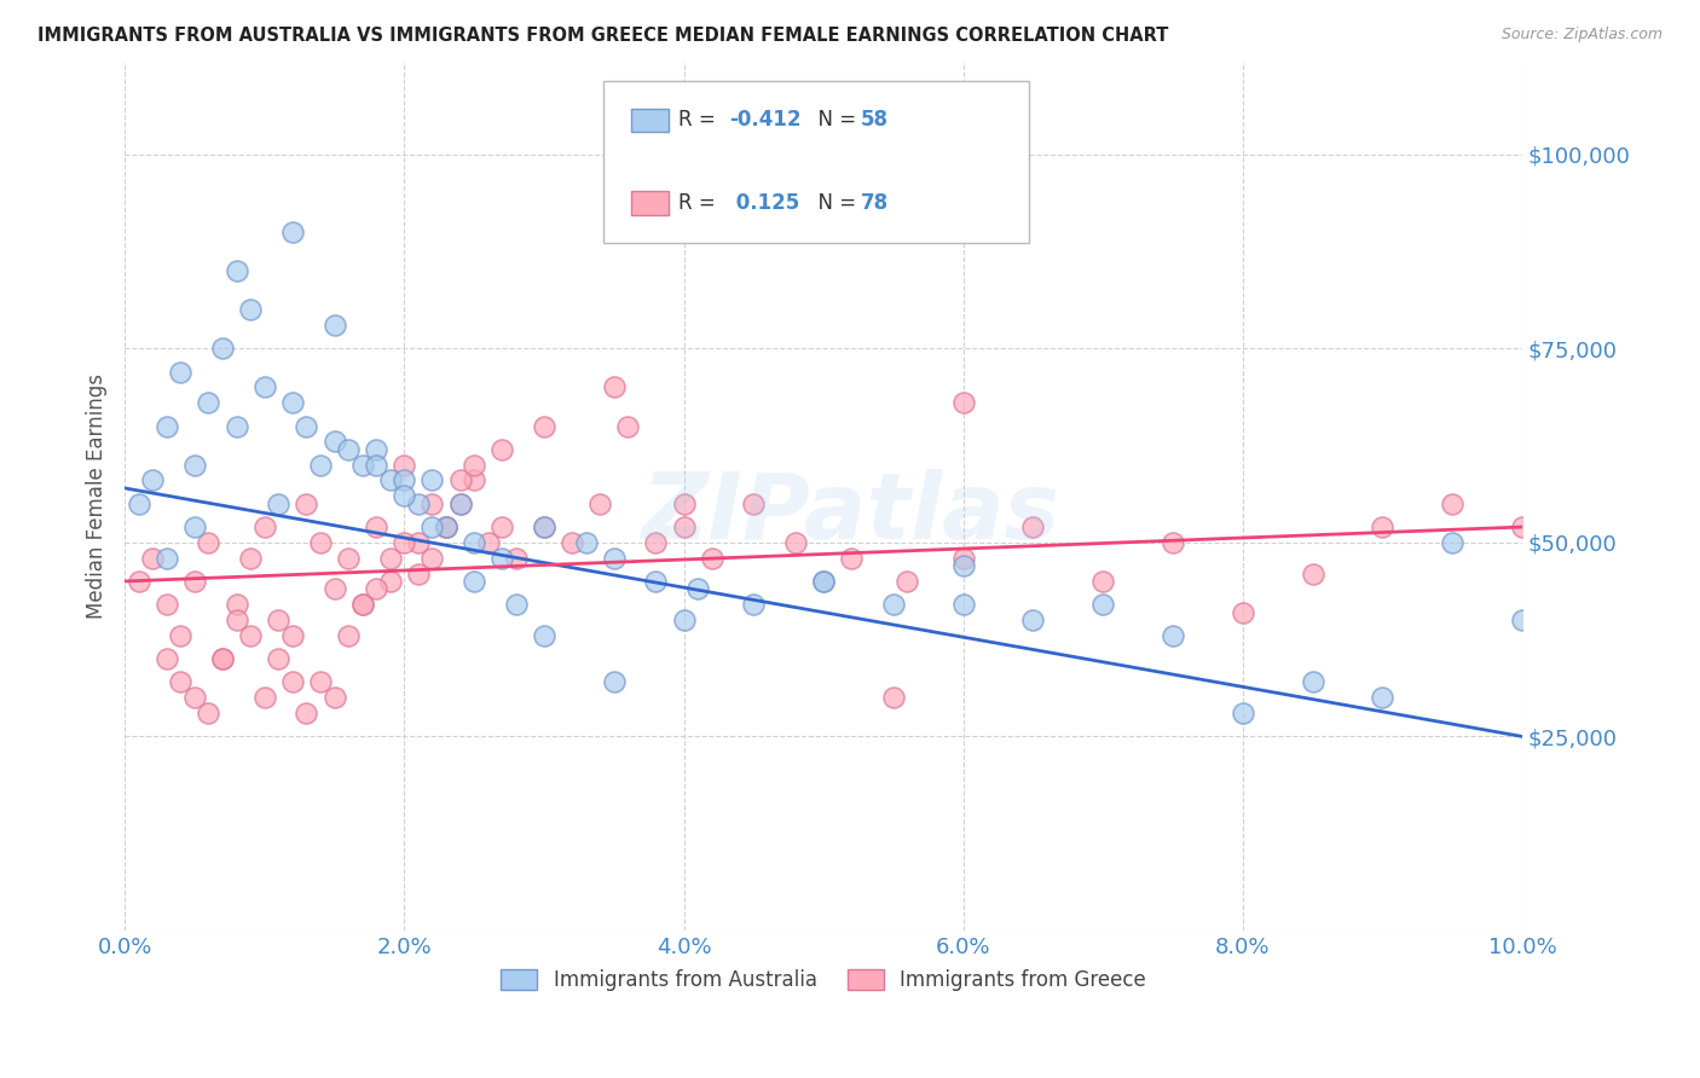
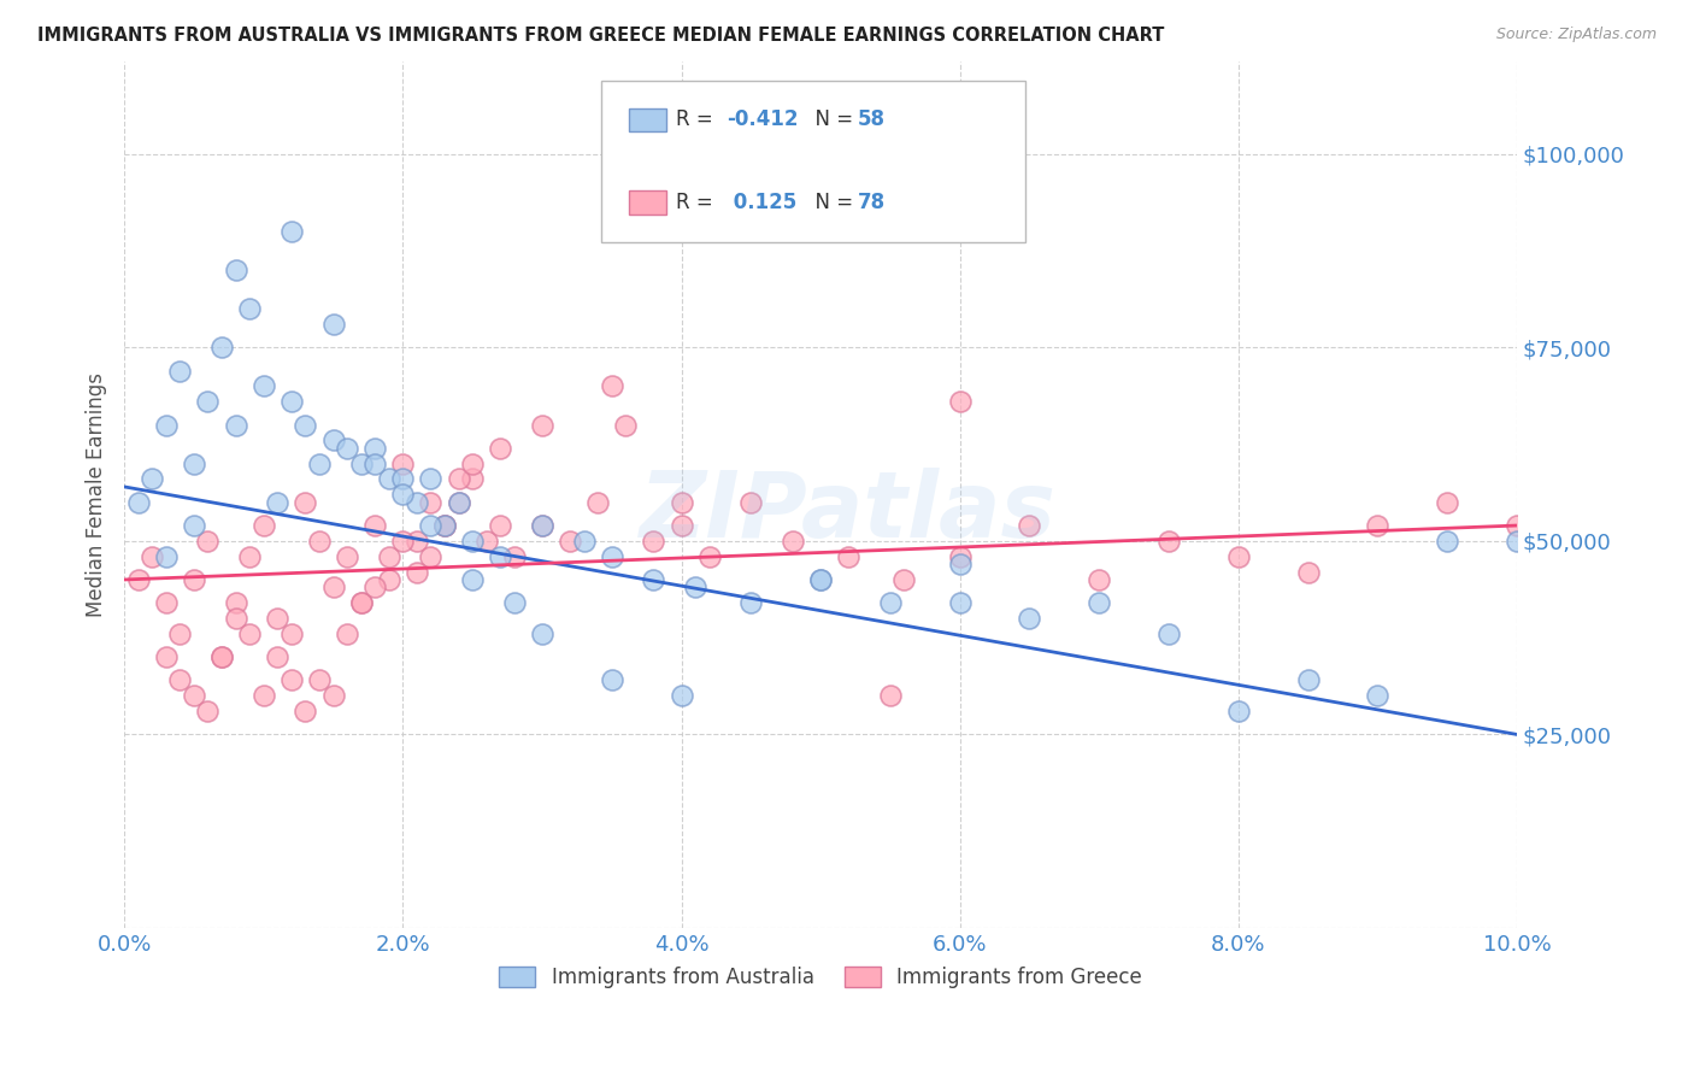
Immigrants from Australia/4.0%: $40,000 -> $30,000
Immigrants from Greece/8.0%: $41,000 -> $48,000
Immigrants from Australia/10.0%: $40,000 -> $50,000
